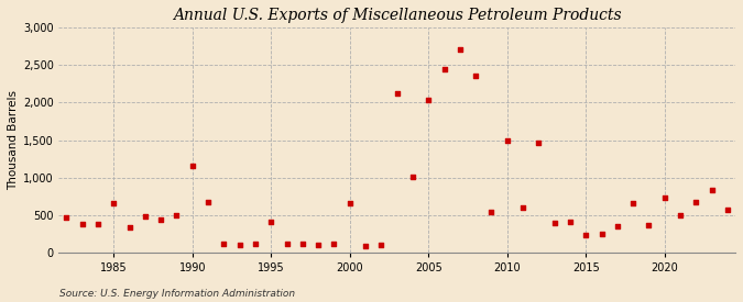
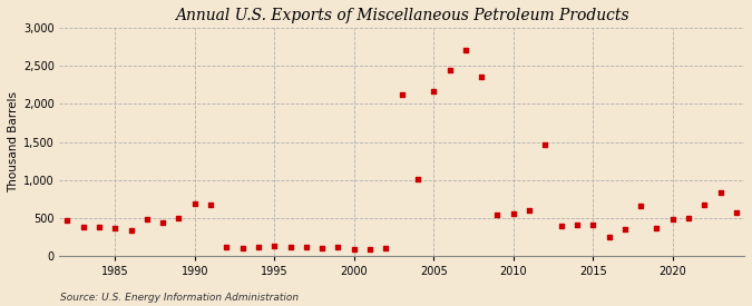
1985: 660 -> 370
1990: 1,160 -> 700
1995: 420 -> 140
2000: 660 -> 90
2005: 2,040 -> 2,160
2010: 1,500 -> 560
2015: 240 -> 420
2020: 740 -> 490
